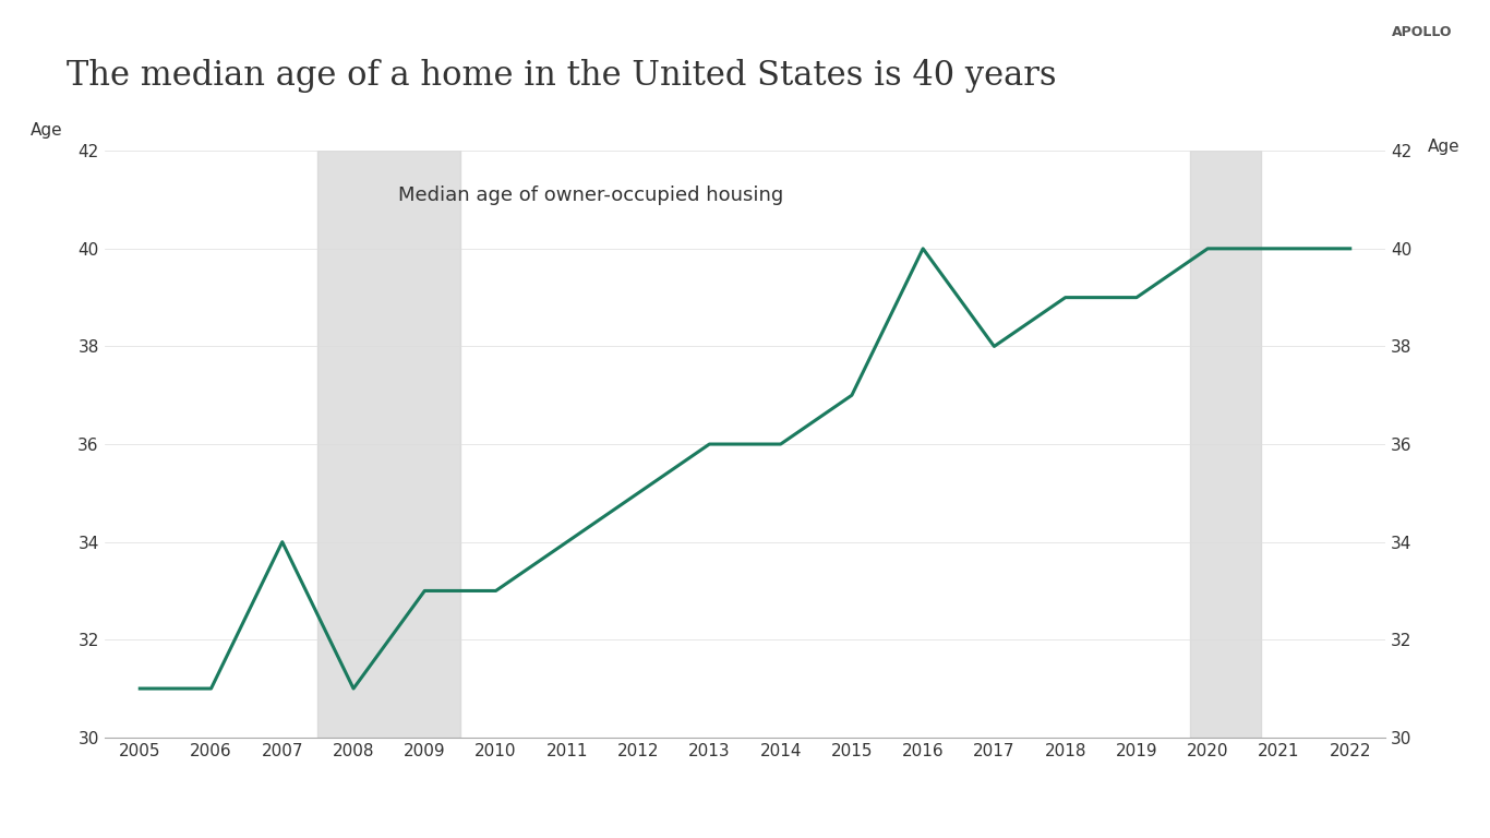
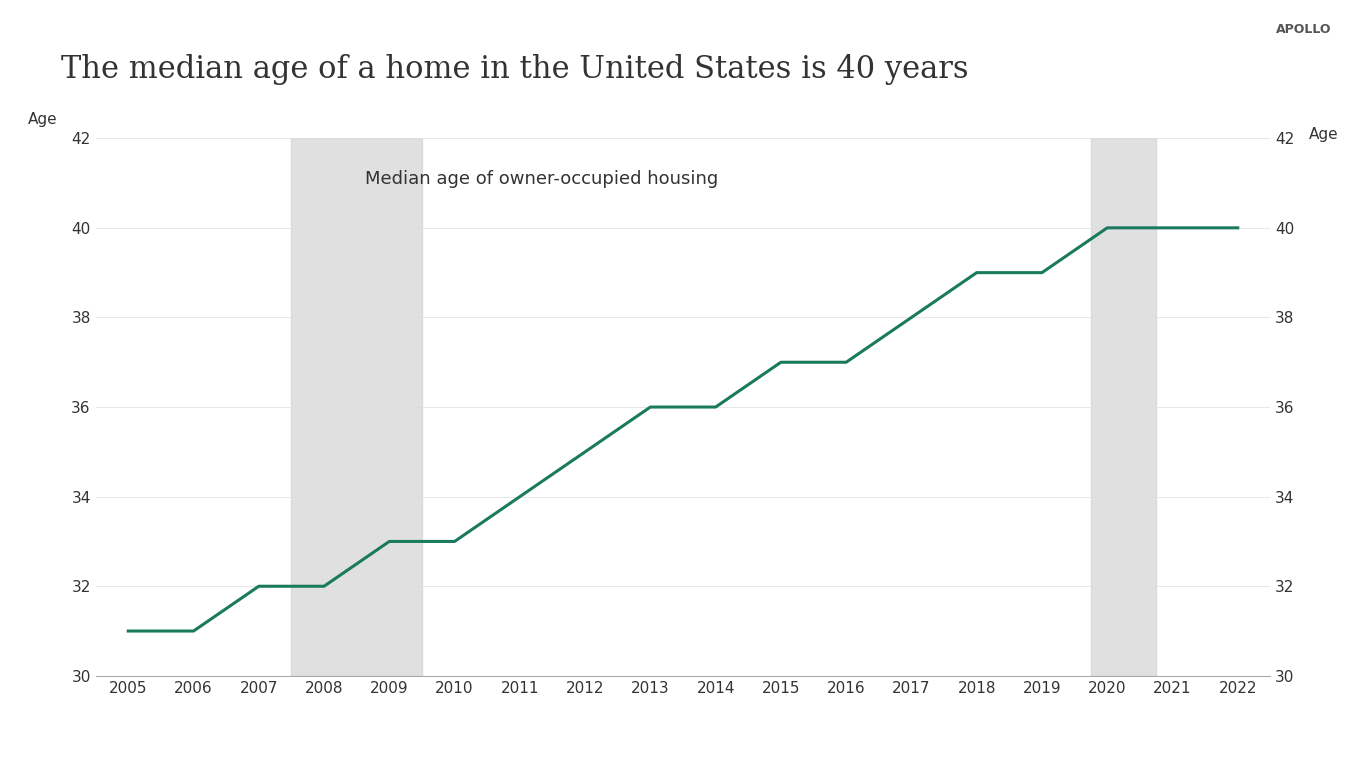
2007: 34 -> 32
2008: 31 -> 32
2016: 40 -> 37
